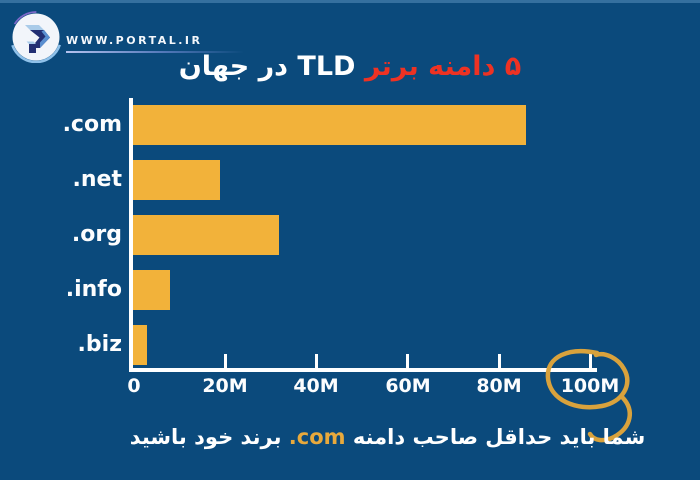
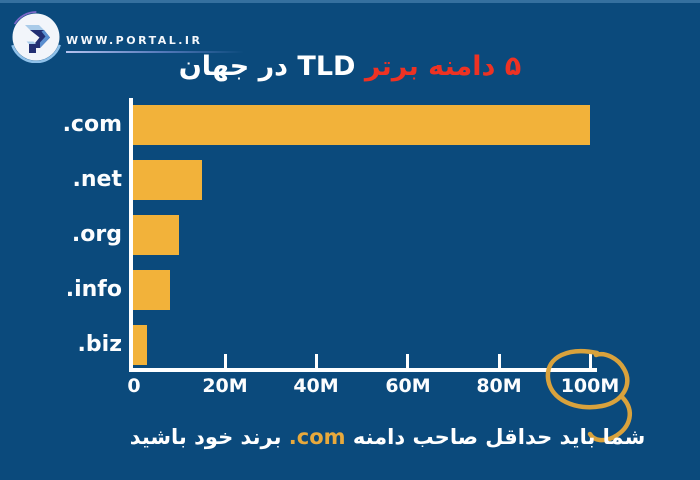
.com: 86M -> 100M
.net: 19M -> 15M
.org: 32M -> 10M
